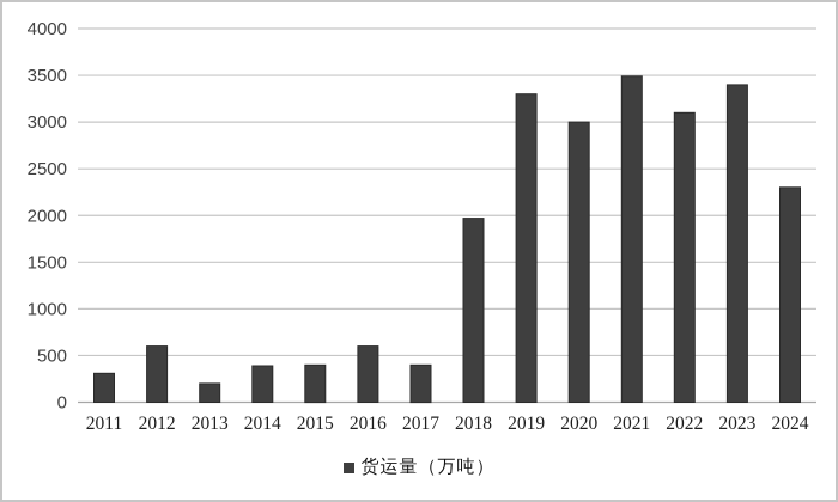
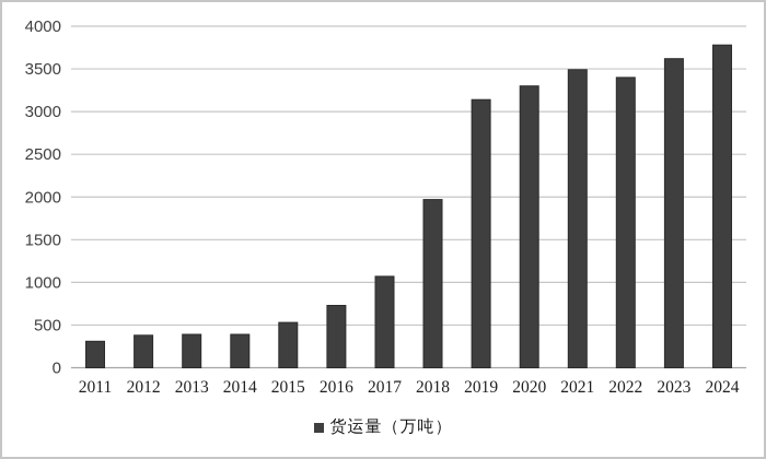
2012: 600 -> 400
2013: 200 -> 400
2015: 400 -> 500
2016: 600 -> 700
2017: 400 -> 1100
2019: 3300 -> 3100
2020: 3000 -> 3300
2022: 3100 -> 3400
2023: 3400 -> 3600
2024: 2300 -> 3800
